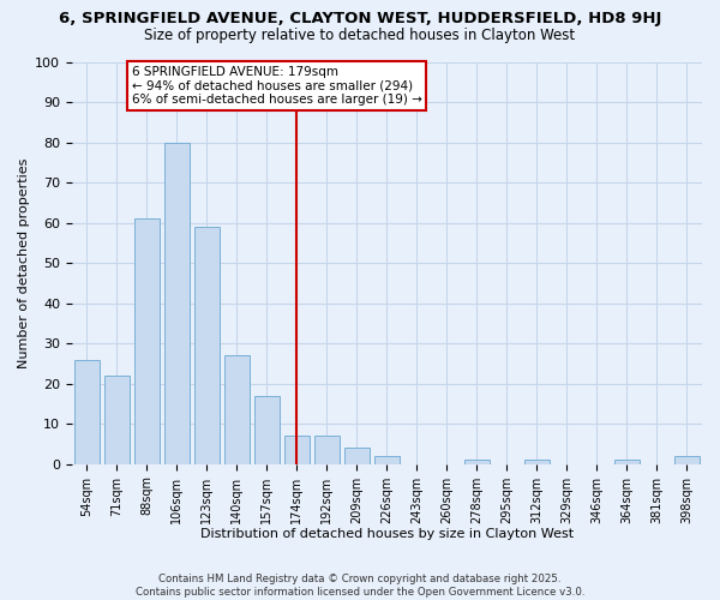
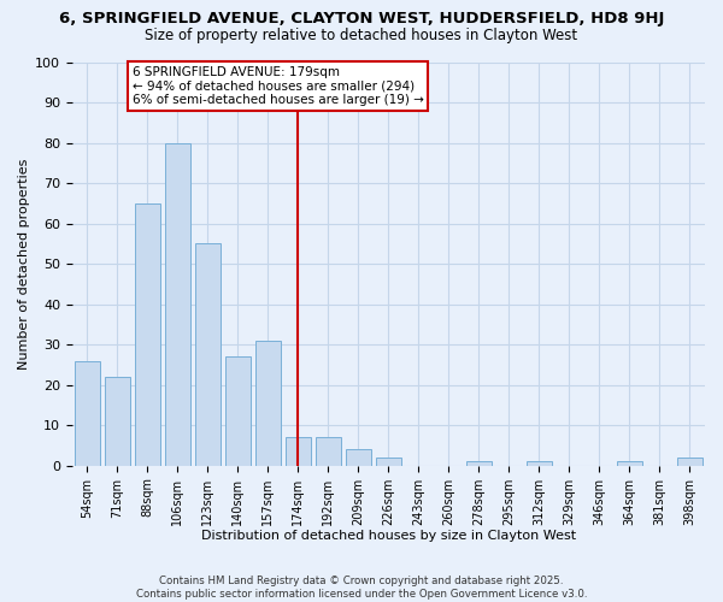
88sqm: 61 -> 65
123sqm: 59 -> 55
157sqm: 17 -> 31
